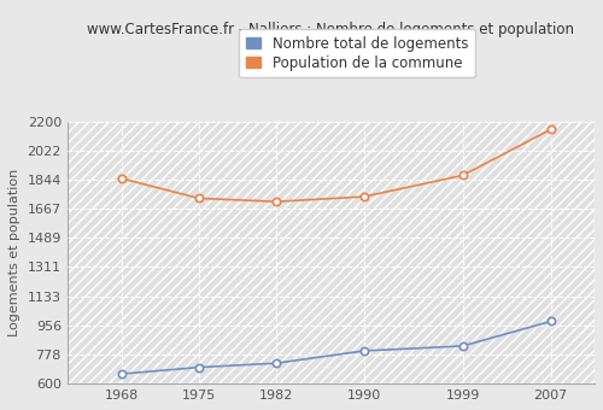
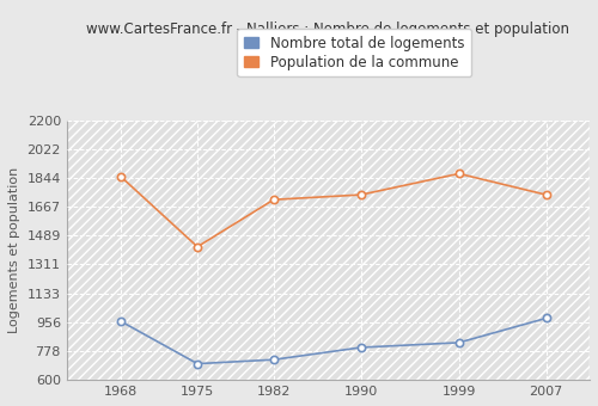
Nombre total de logements/1968: 660 -> 960
Population de la commune/1975: 1730 -> 1420
Population de la commune/2007: 2150 -> 1740
